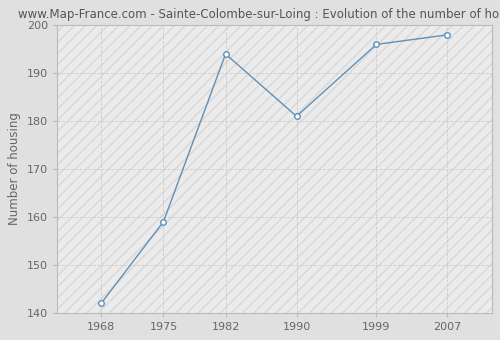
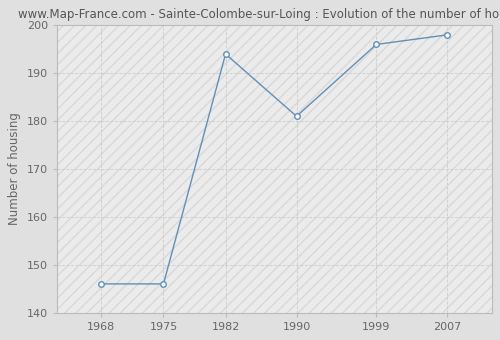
1968: 142 -> 146
1975: 159 -> 146
